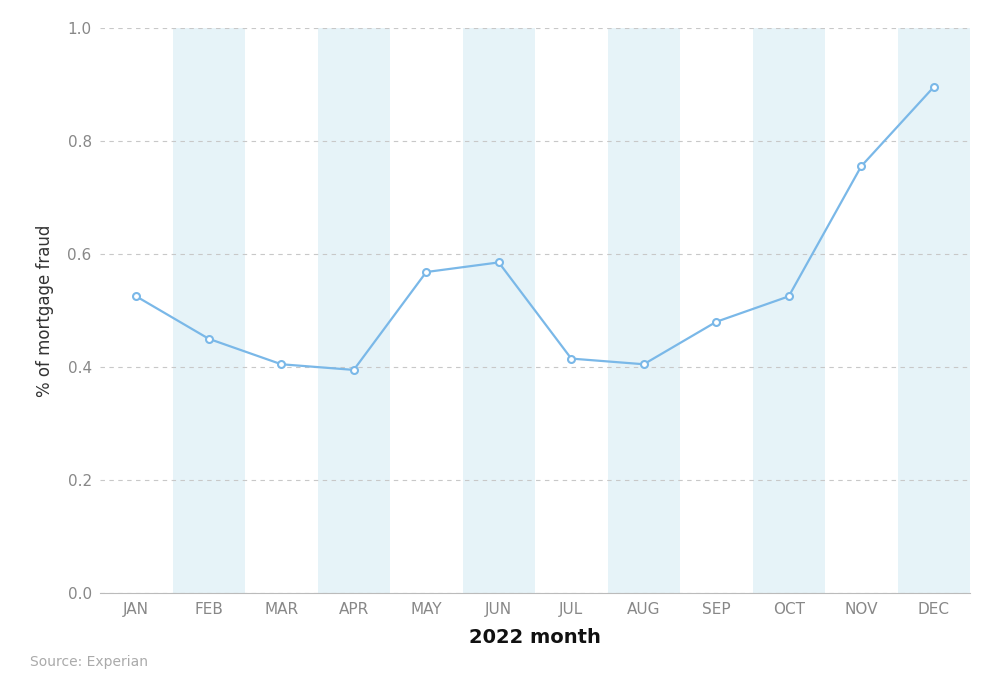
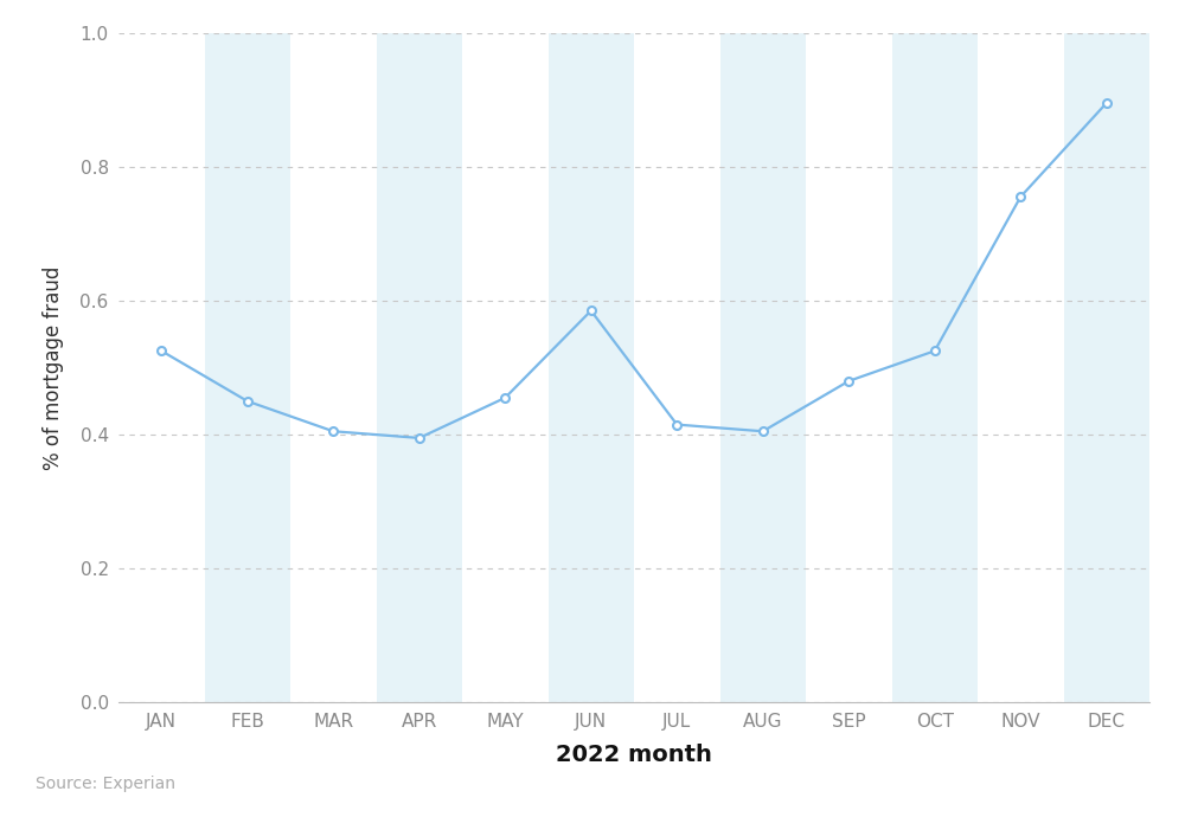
MAY: 0.568 -> 0.455
